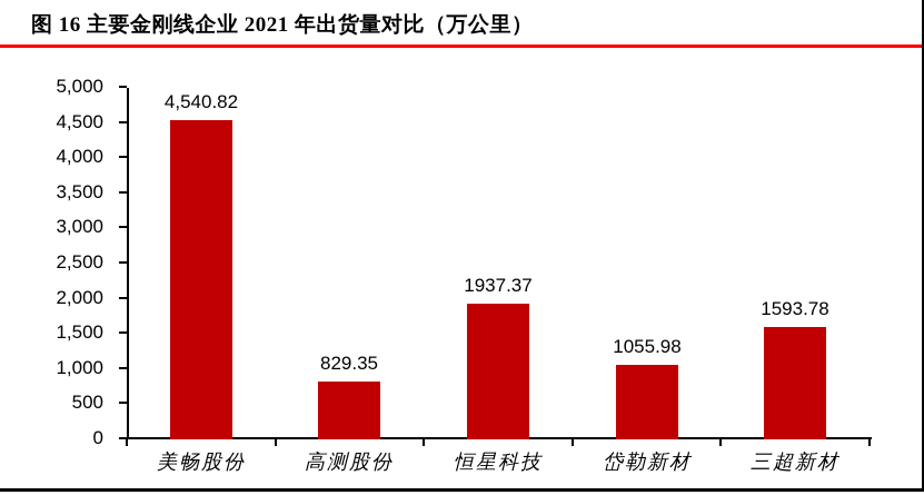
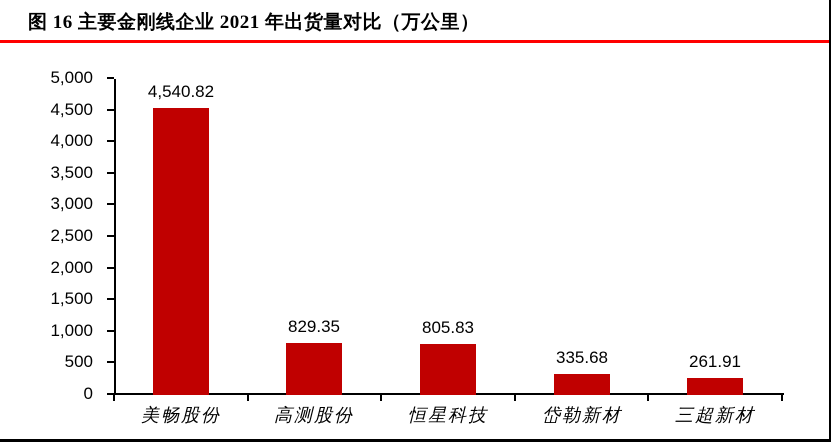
恒星科技: 1937.37 -> 805.83
岱勒新材: 1055.98 -> 335.68
三超新材: 1593.78 -> 261.91
